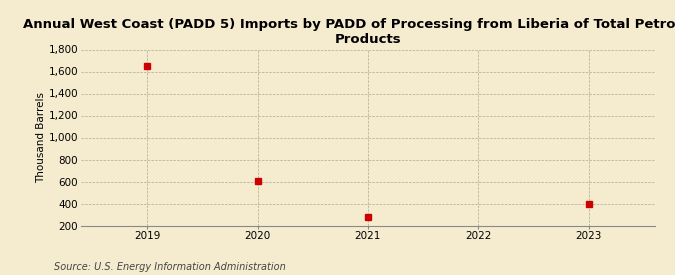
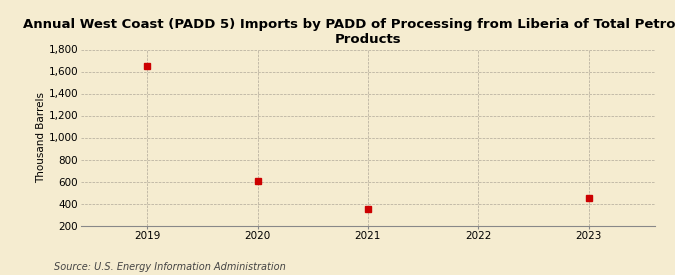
2021: 280 -> 350
2023: 400 -> 450
